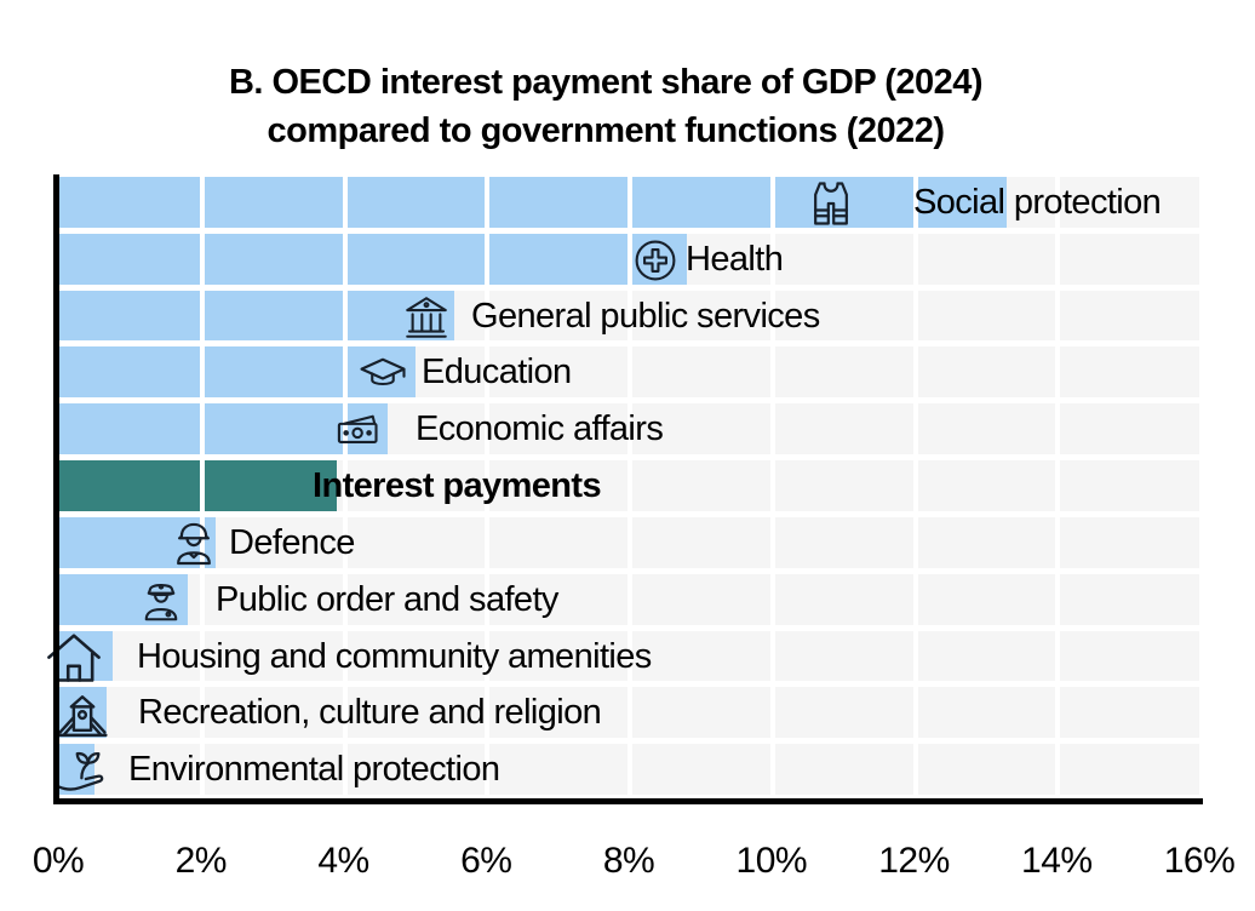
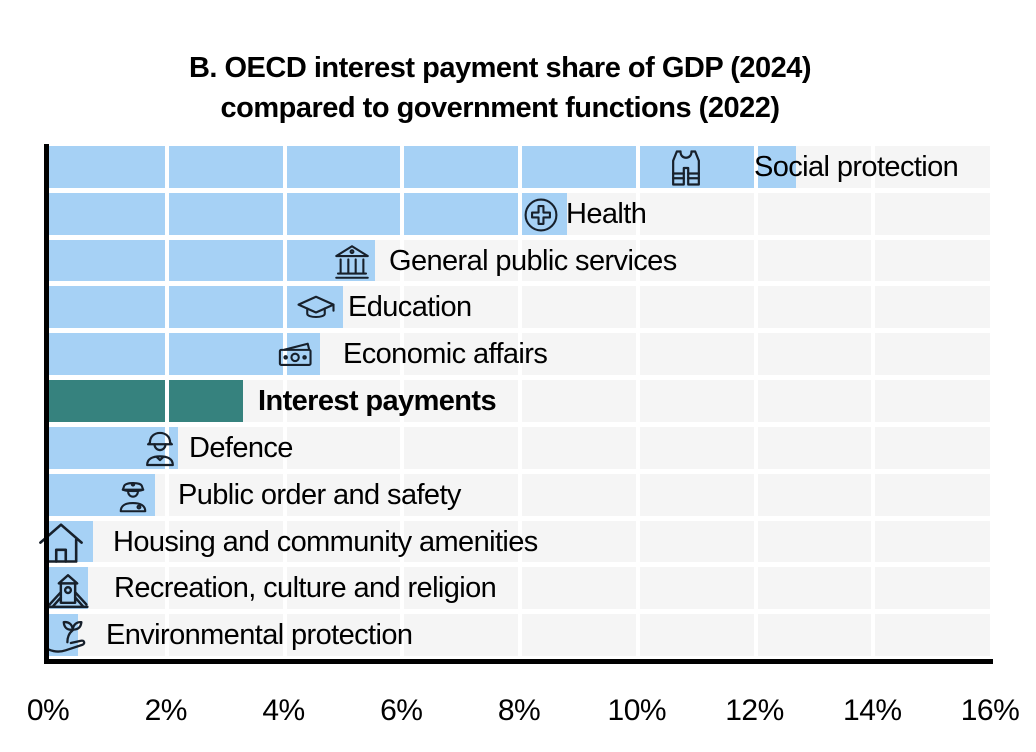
Social protection: 13.3% -> 12.7%
Interest payments: 3.9% -> 3.3%
